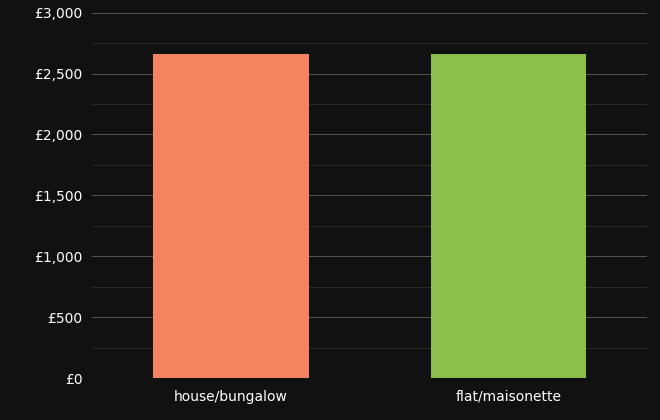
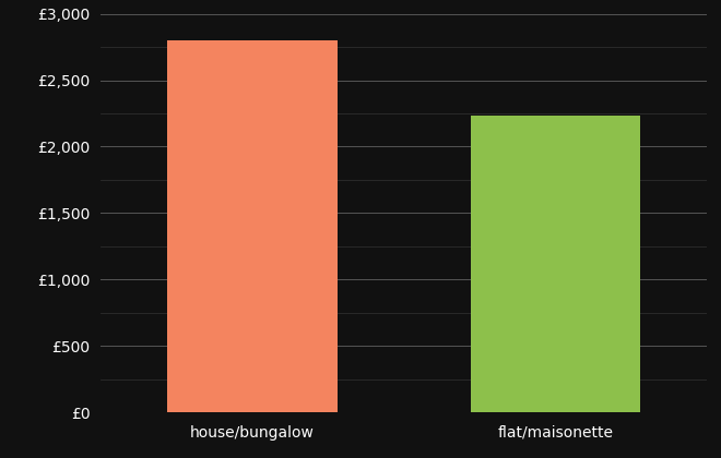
house/bungalow: £2,660 -> £2,800
flat/maisonette: £2,660 -> £2,230
